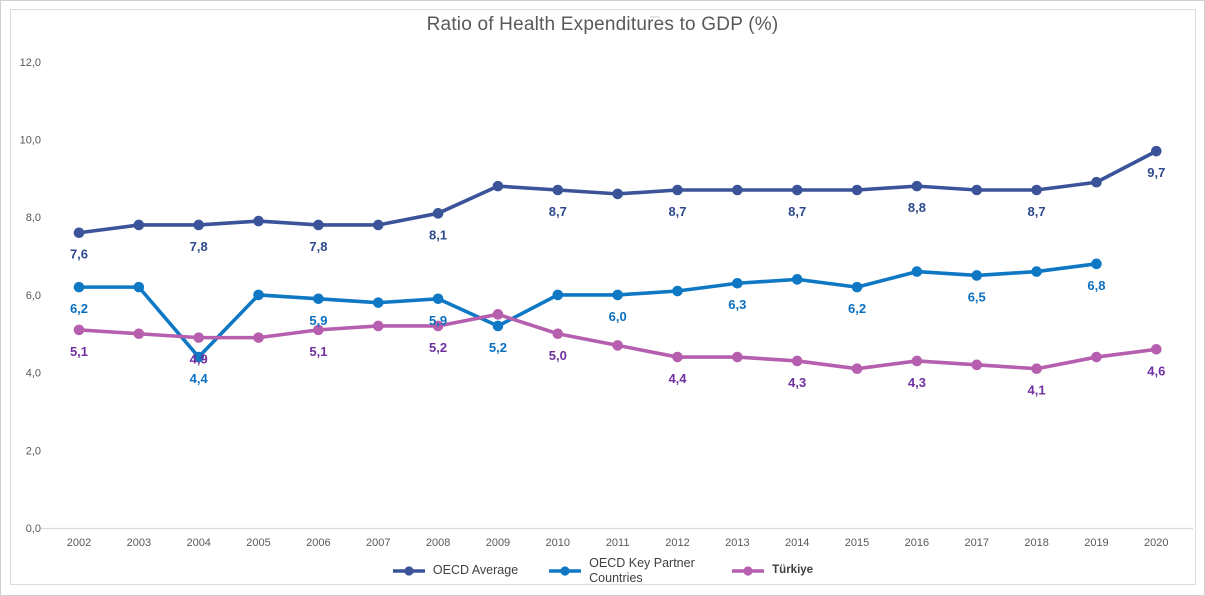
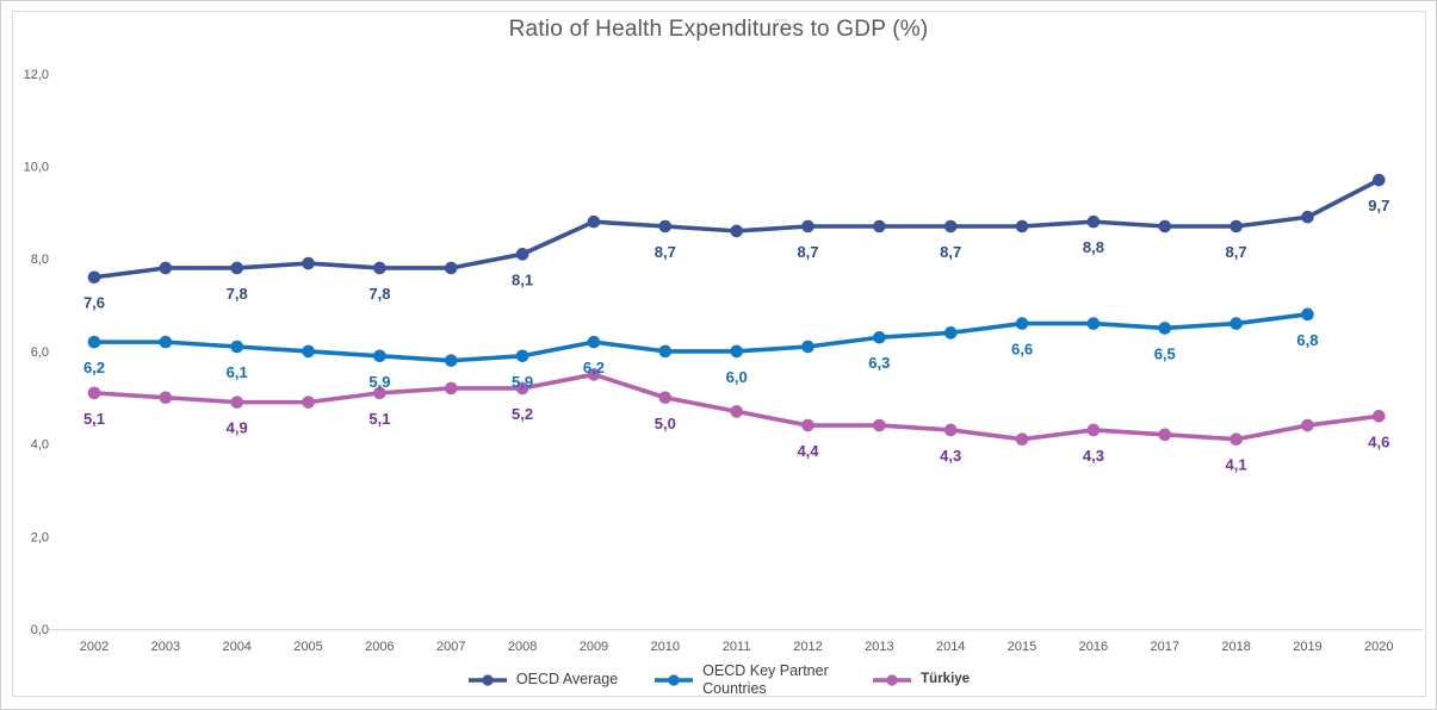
OECD Key Partner Countries/2004: 4,4 -> 6,1
OECD Key Partner Countries/2009: 5,2 -> 6,2
OECD Key Partner Countries/2015: 6,2 -> 6,6
